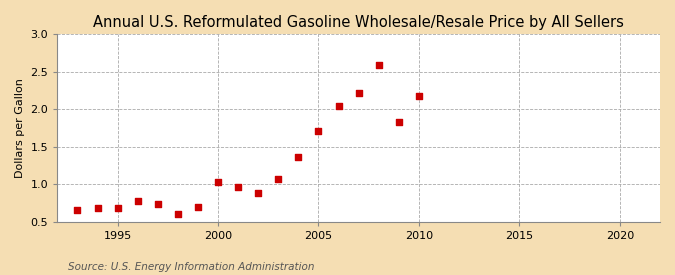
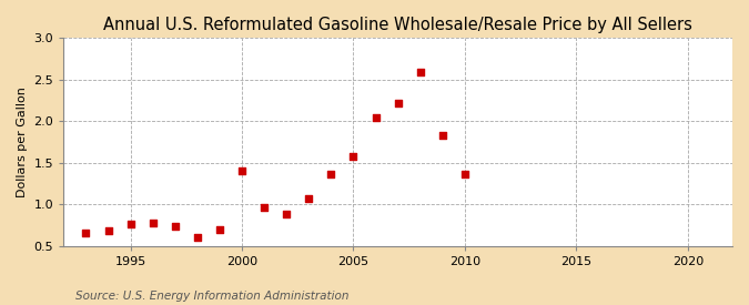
1995: 0.68 -> 0.76
2000: 1.03 -> 1.40
2005: 1.71 -> 1.58
2010: 2.18 -> 1.36
